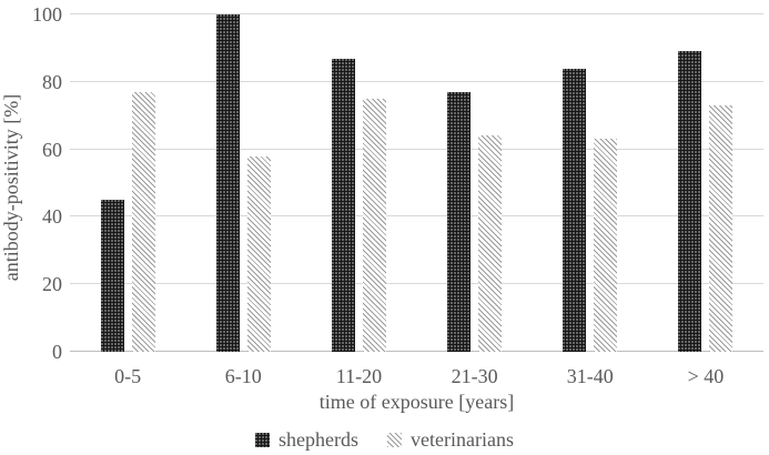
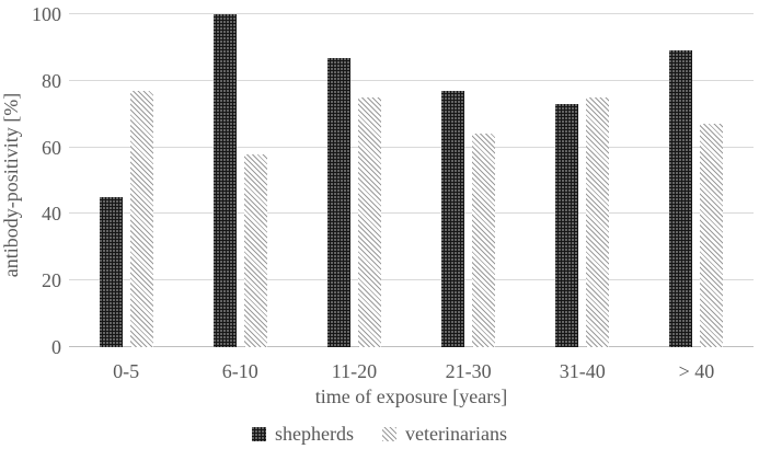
shepherds/31-40: 84 -> 73
veterinarians/31-40: 63 -> 75
veterinarians/> 40: 73 -> 67
